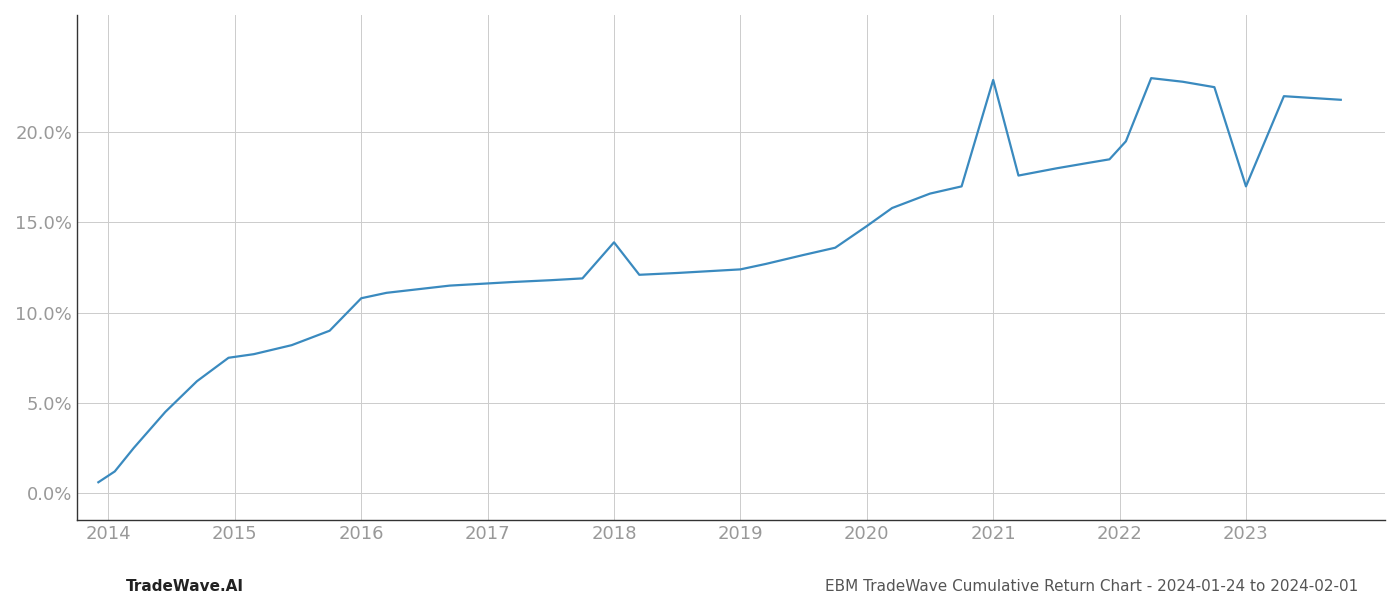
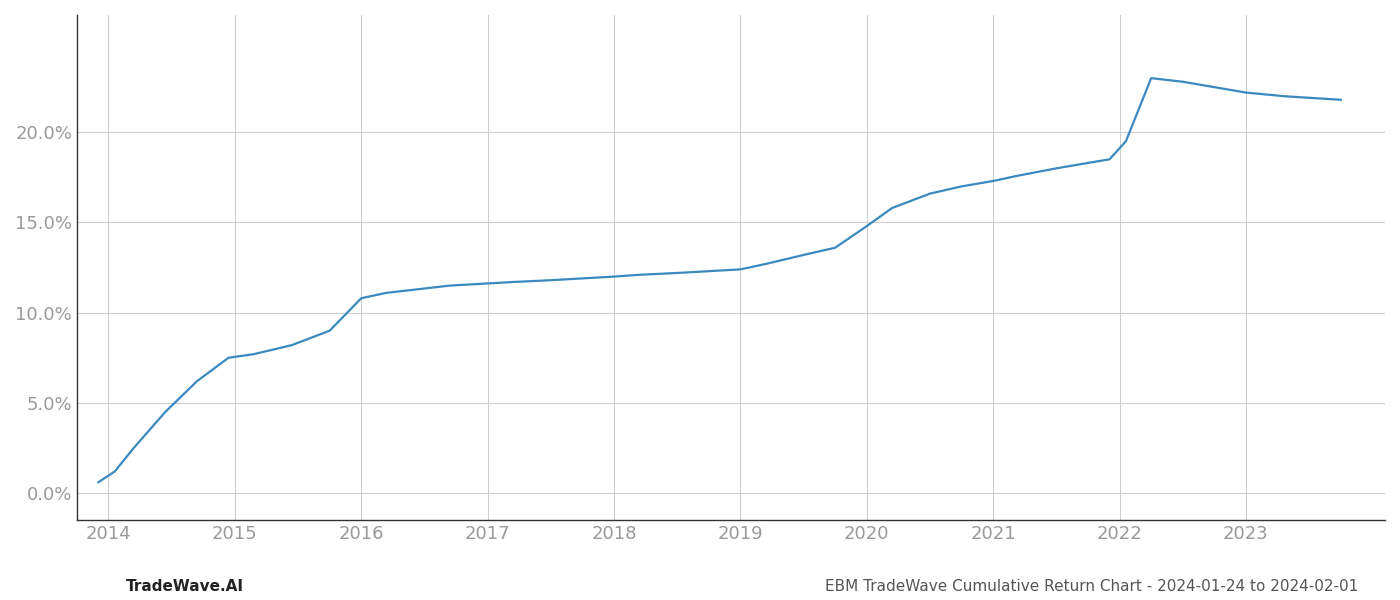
2018: 13.9% -> 12.0%
2021: 22.9% -> 17.3%
2023: 17.0% -> 22.2%
